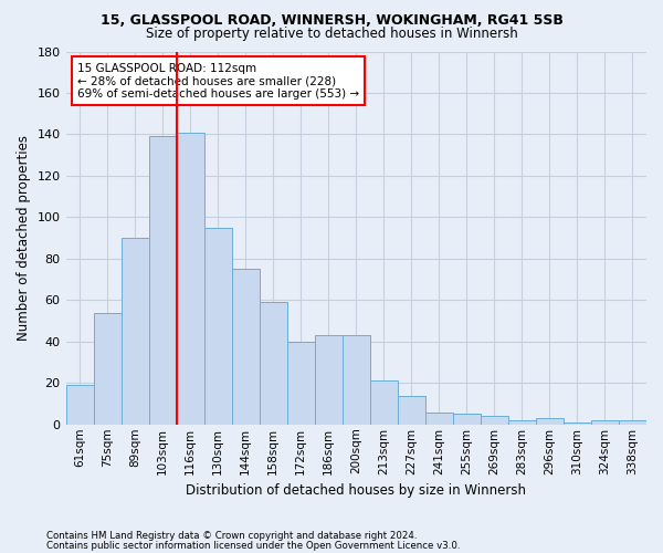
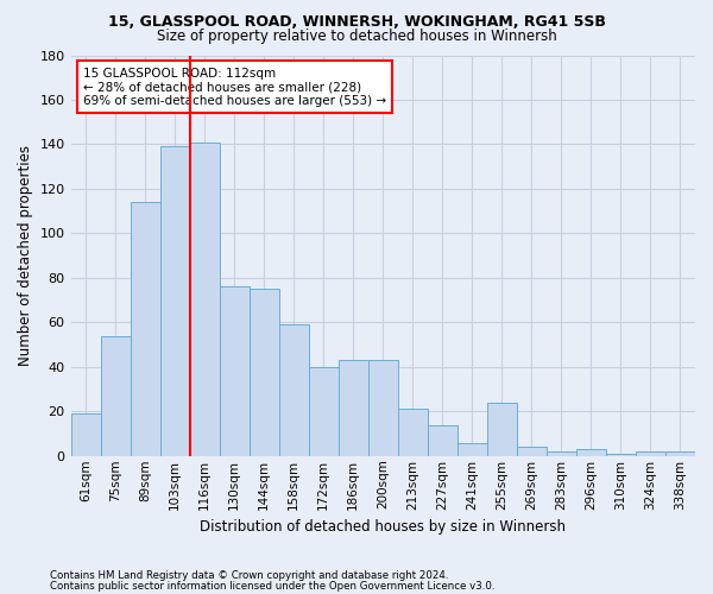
89sqm: 90 -> 114
130sqm: 95 -> 76
255sqm: 5 -> 24
